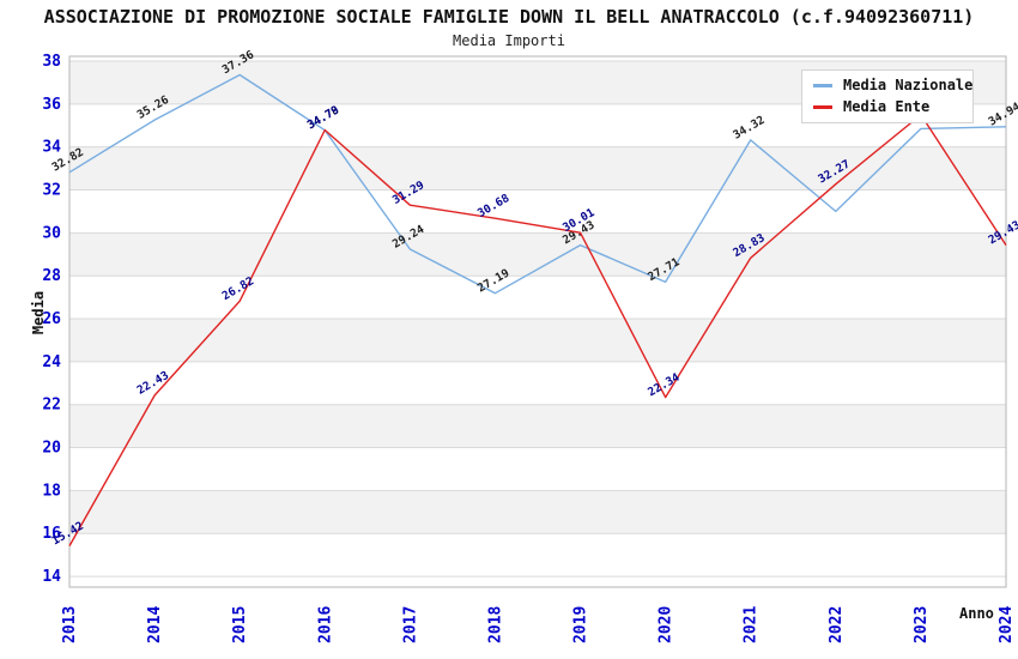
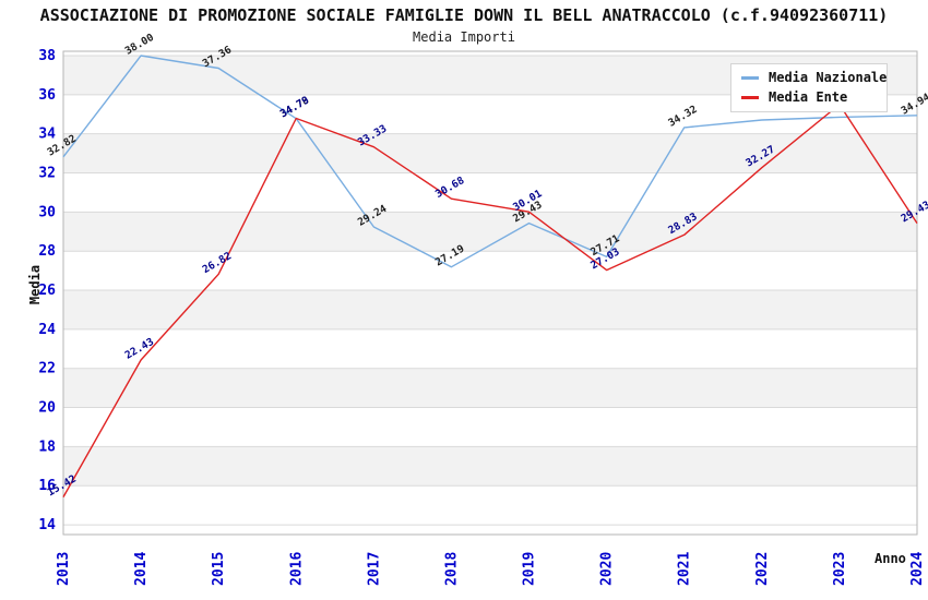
Media Nazionale/2014: 35.26 -> 38.00
Media Ente/2017: 31.29 -> 33.33
Media Ente/2020: 22.34 -> 27.03
Media Nazionale/2022: 31.0 -> 34.7
